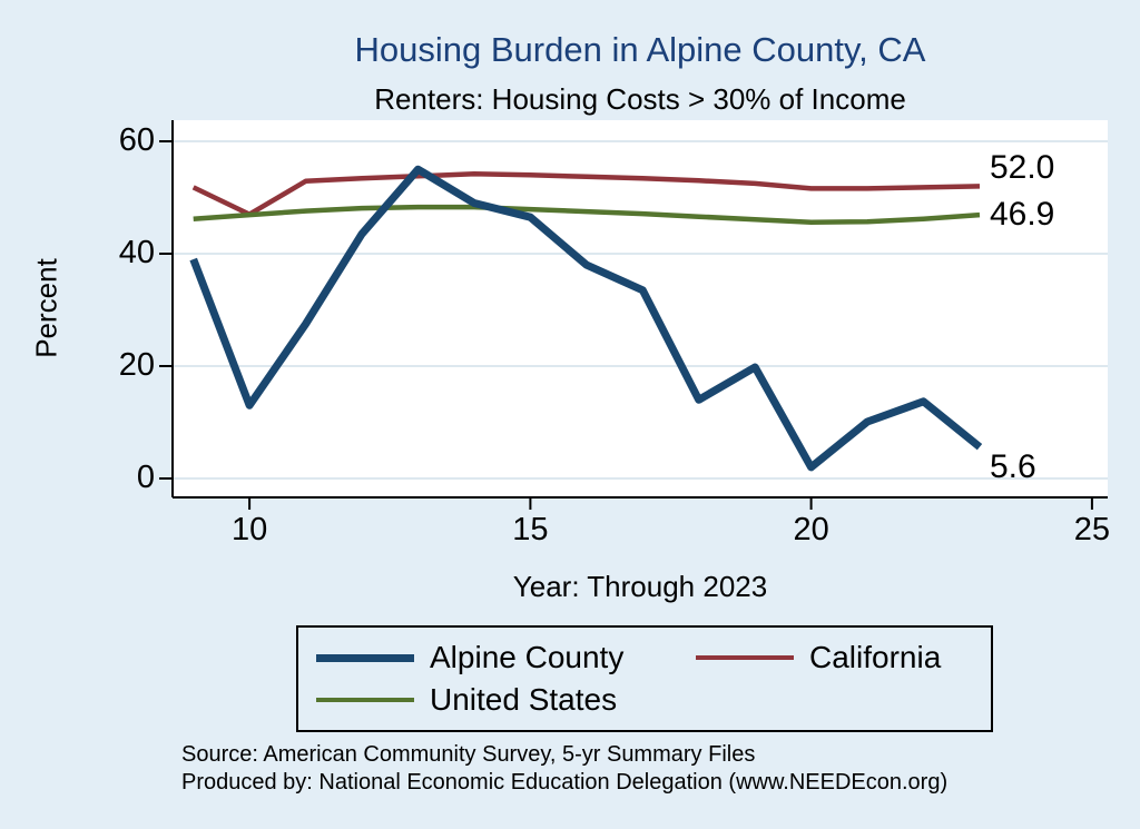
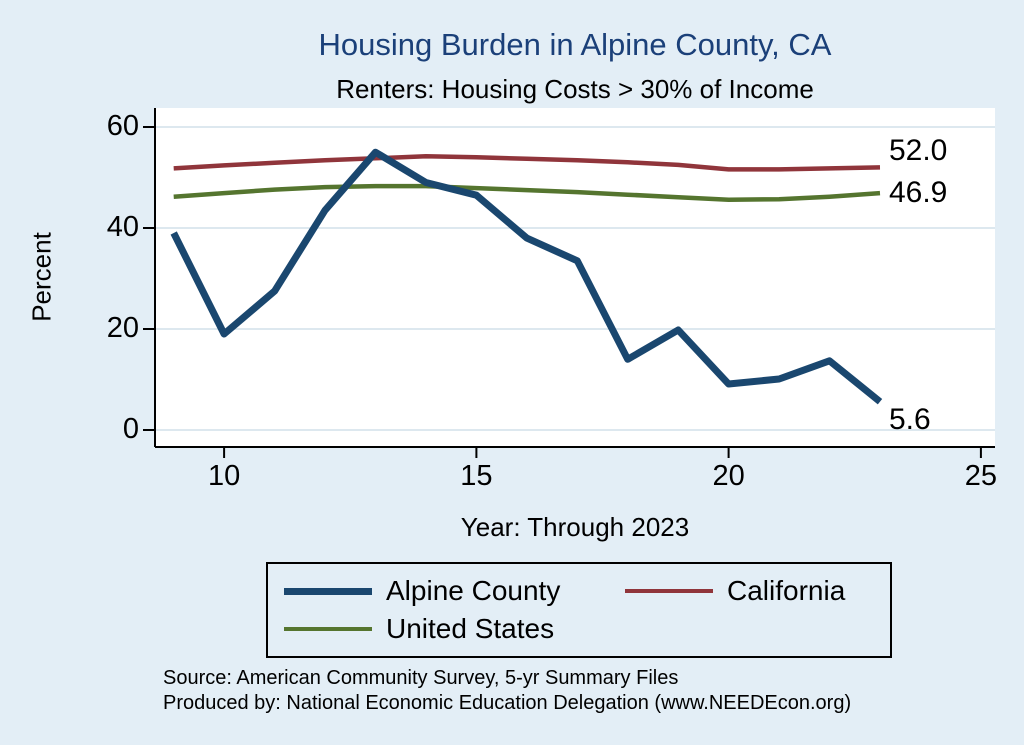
Alpine County/10: 13 -> 19
California/10: 47 -> 52
Alpine County/20: 2 -> 9
